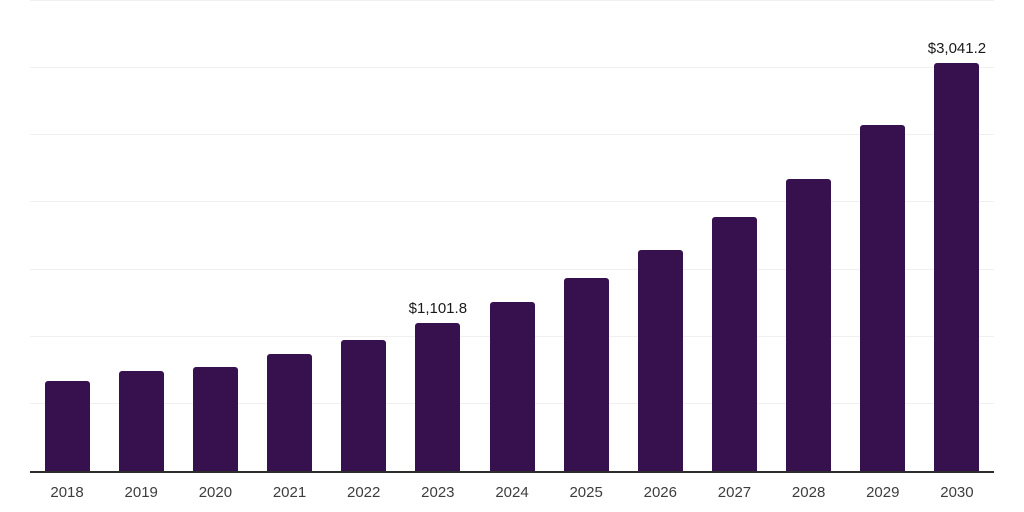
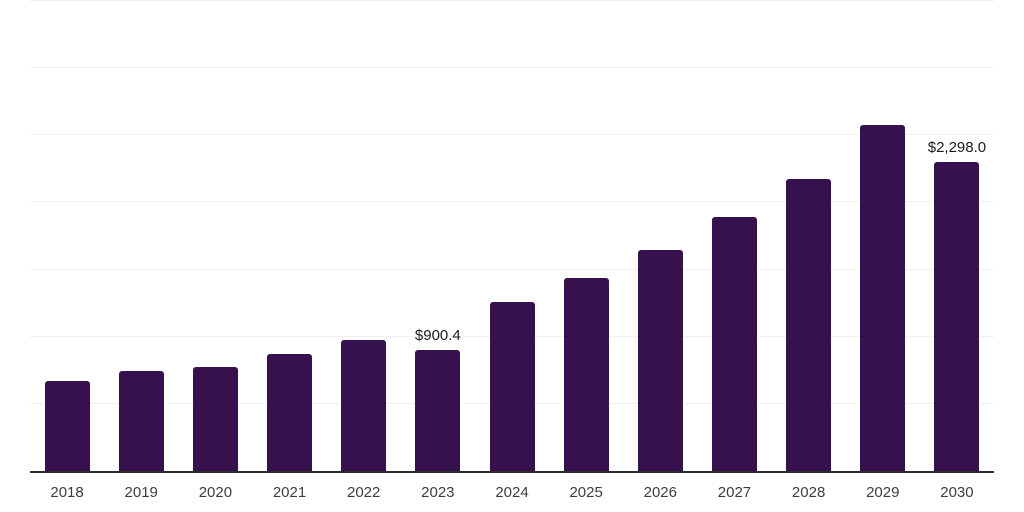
2023: $1,101.8 -> $900.4
2030: $3,041.2 -> $2,298.0
